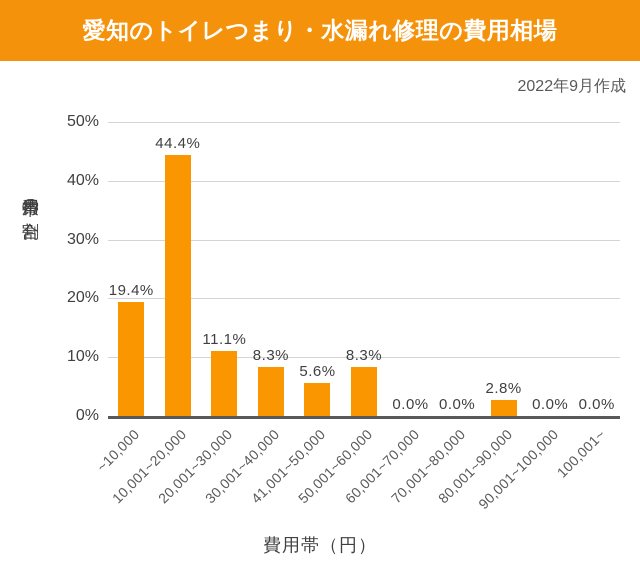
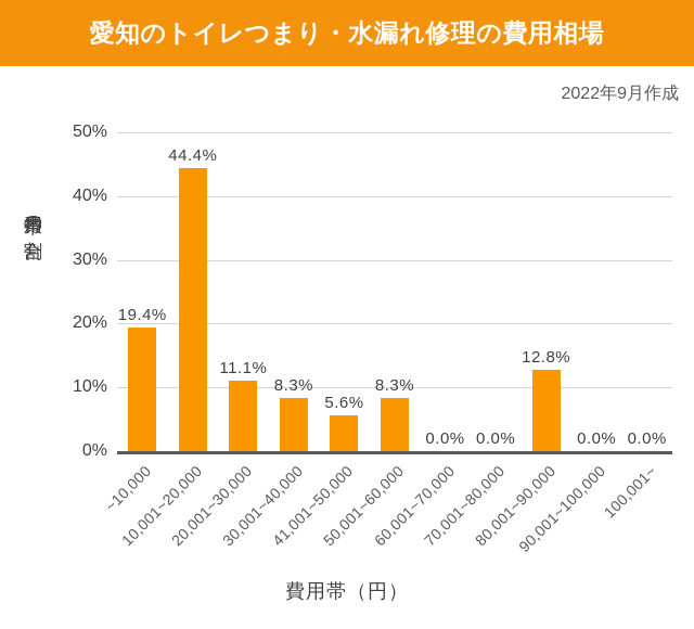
80,001~90,000: 2.8% -> 12.8%
